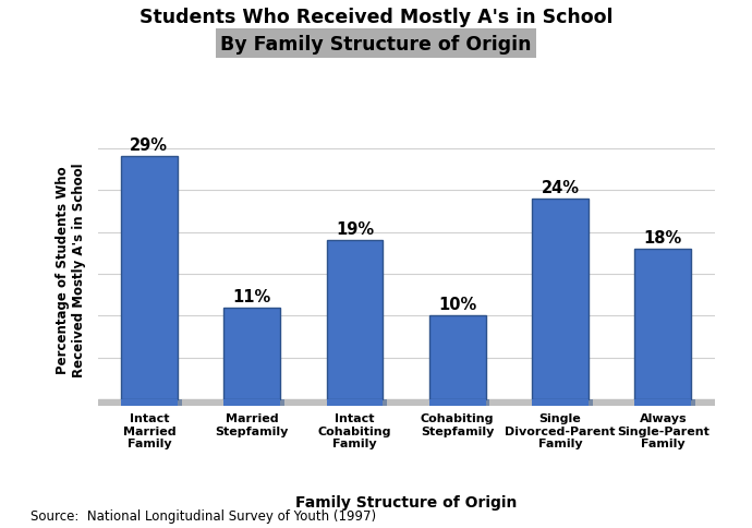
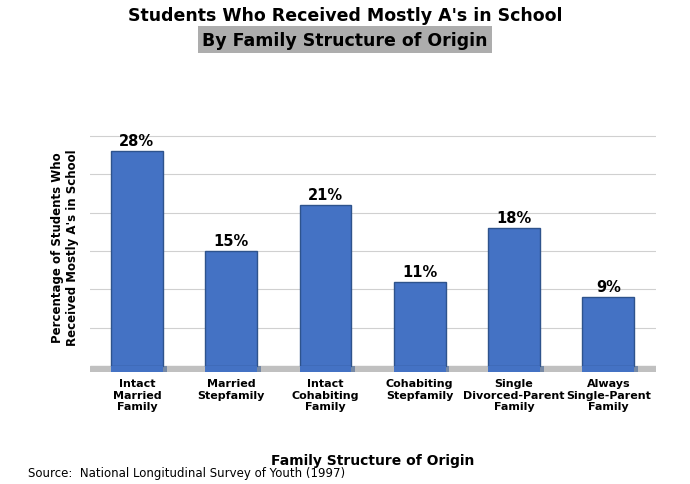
Intact Married Family: 29% -> 28%
Married Stepfamily: 11% -> 15%
Intact Cohabiting Family: 19% -> 21%
Cohabiting Stepfamily: 10% -> 11%
Single Divorced-Parent Family: 24% -> 18%
Always Single-Parent Family: 18% -> 9%
